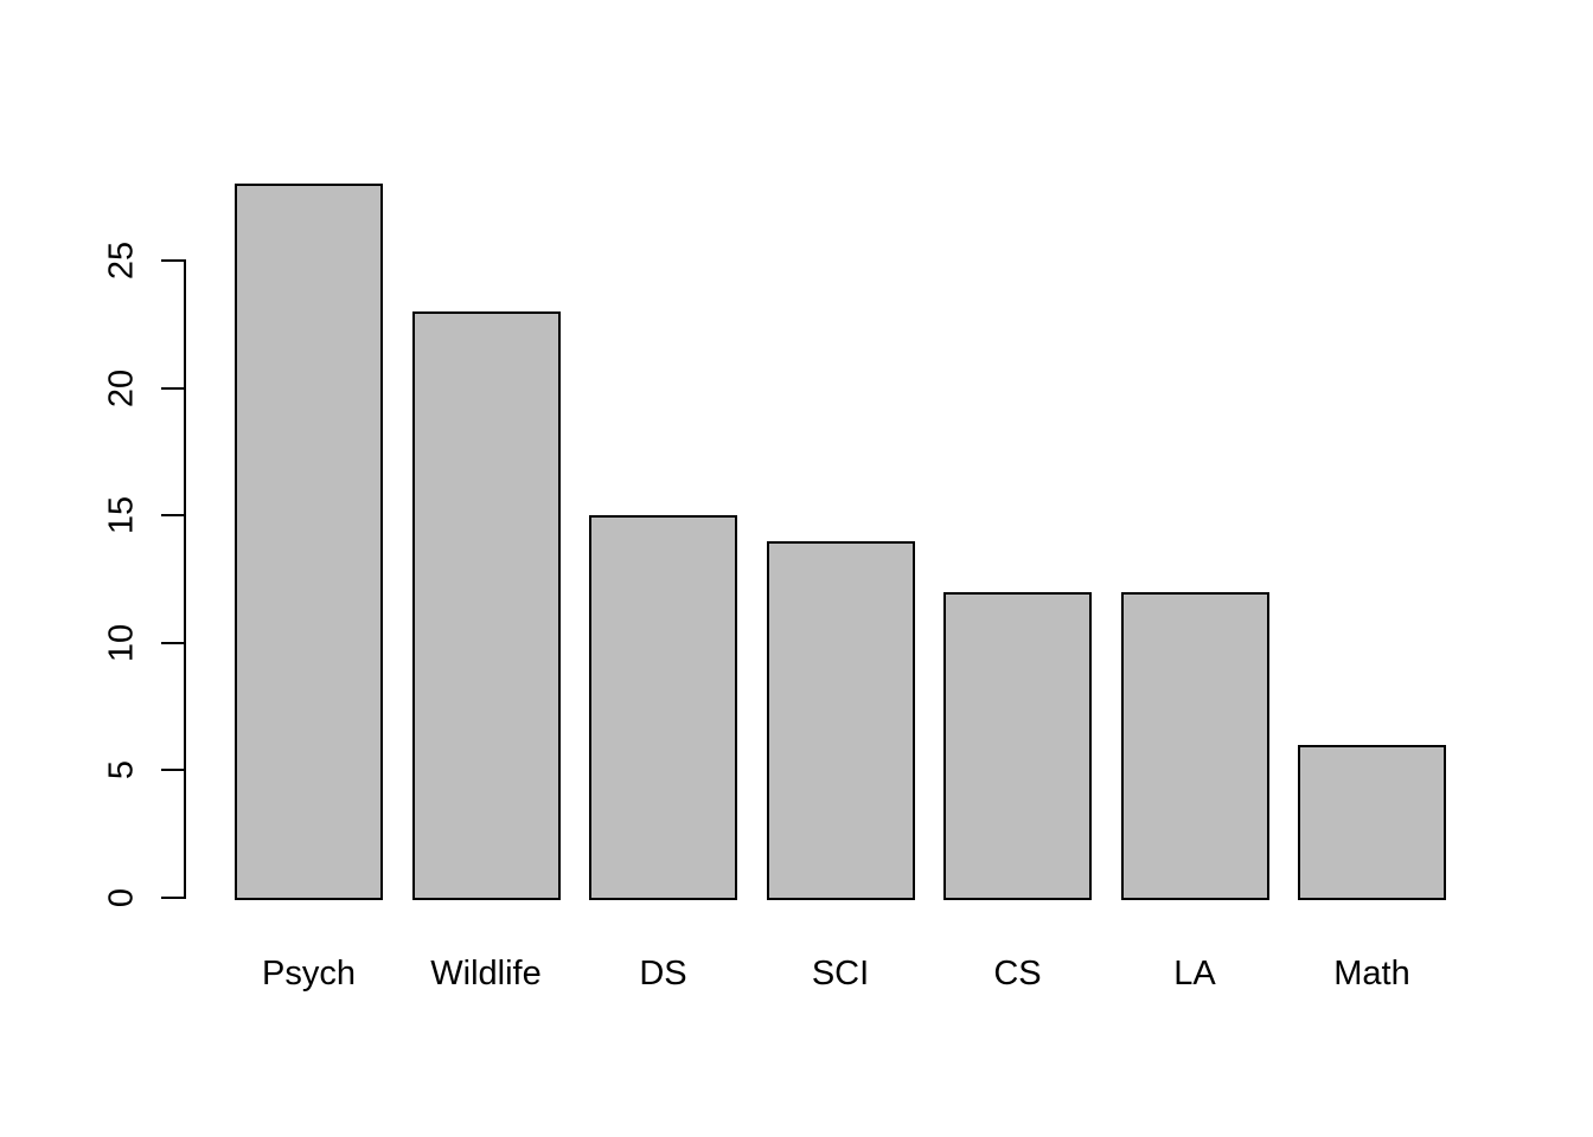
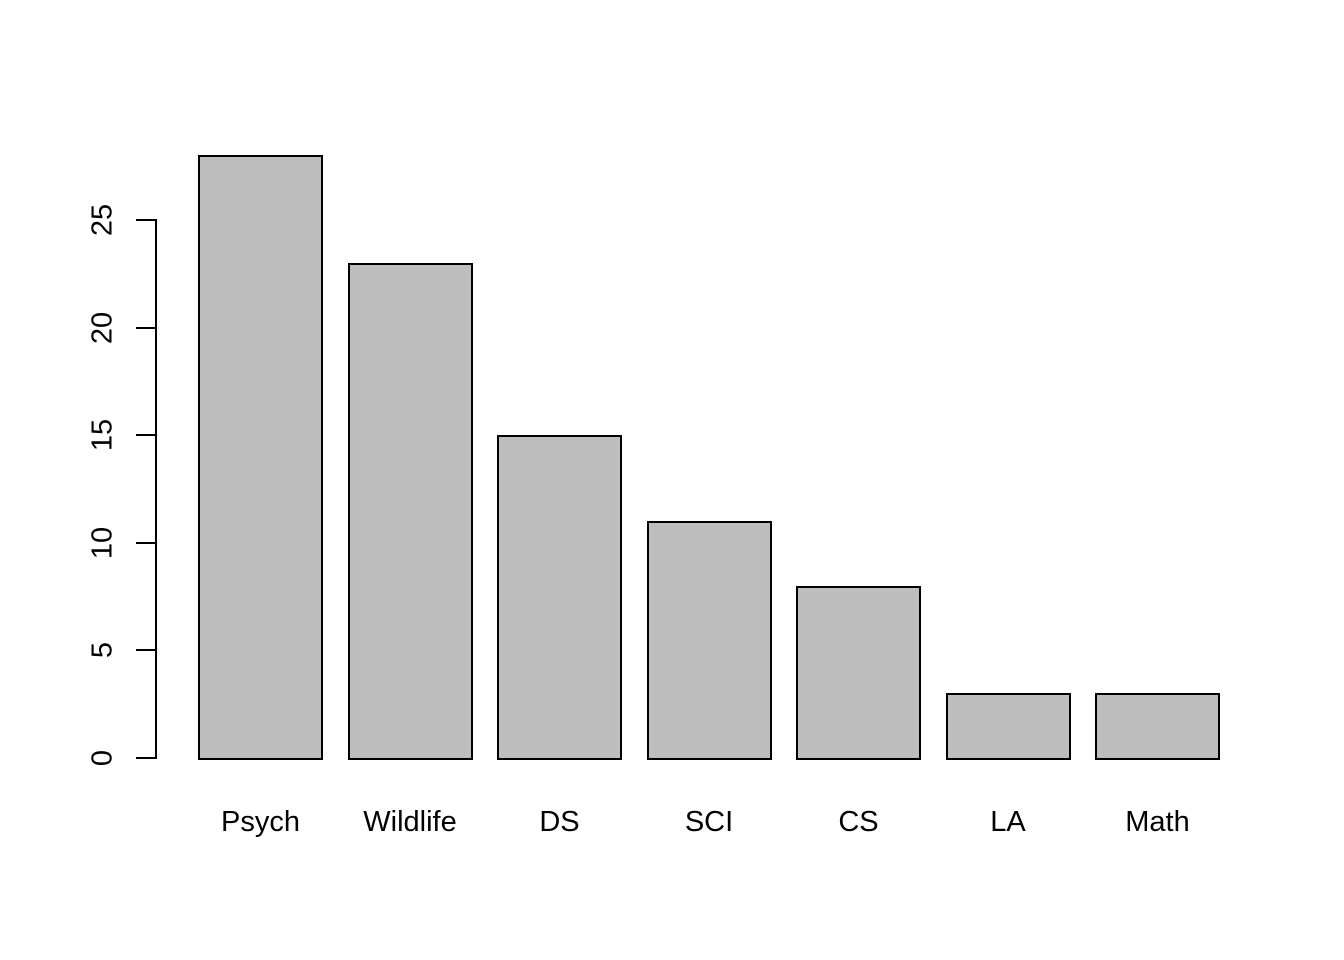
SCI: 14 -> 11
CS: 12 -> 8
LA: 12 -> 3
Math: 6 -> 3
